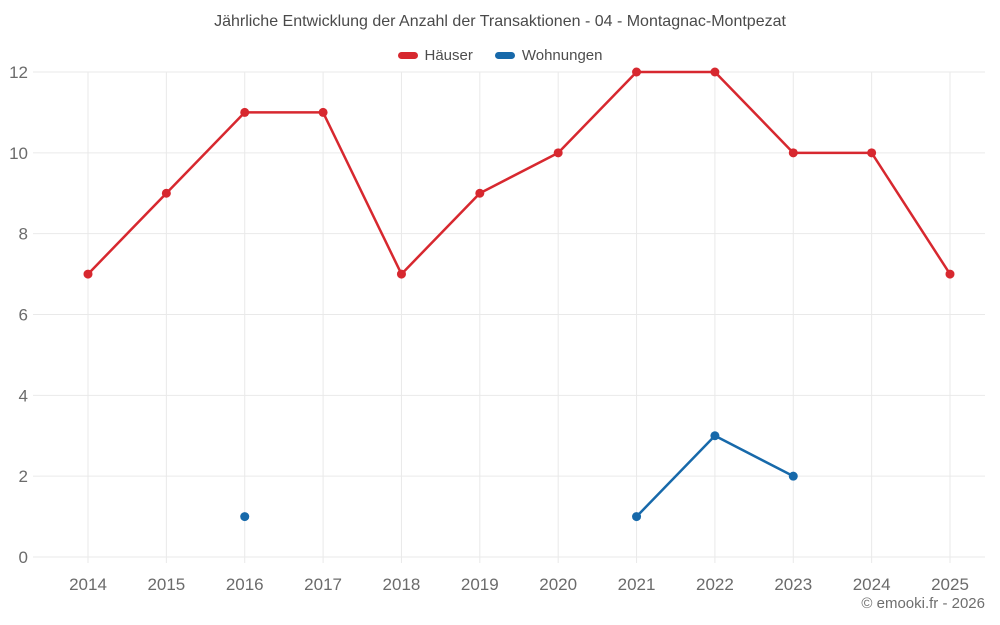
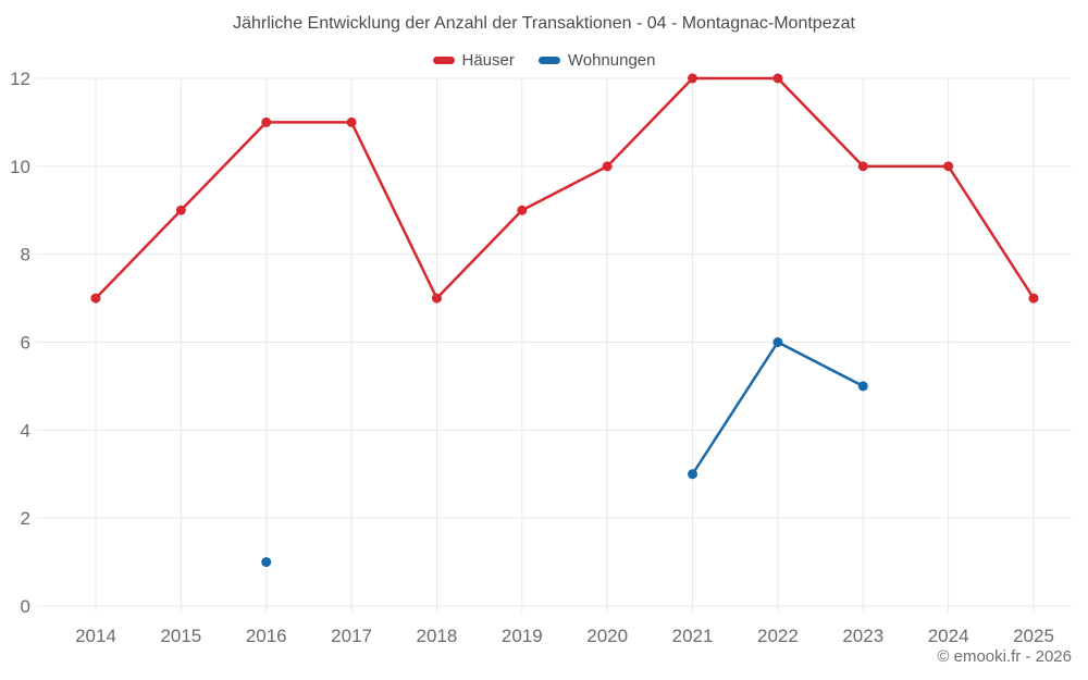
Wohnungen/2021: 1 -> 3
Wohnungen/2022: 3 -> 6
Wohnungen/2023: 2 -> 5
